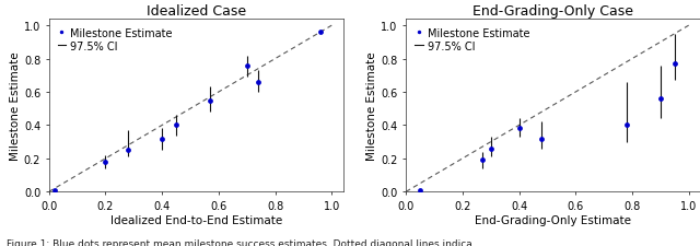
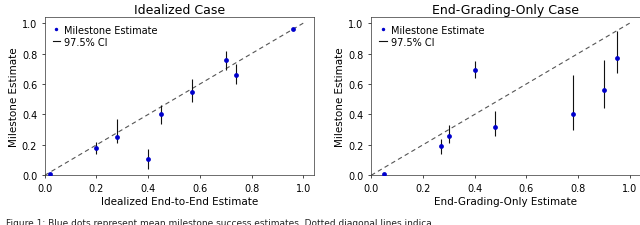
Idealized Case/0.4: 0.32 -> 0.11
End-Grading-Only Case/0.4: 0.38 -> 0.69
